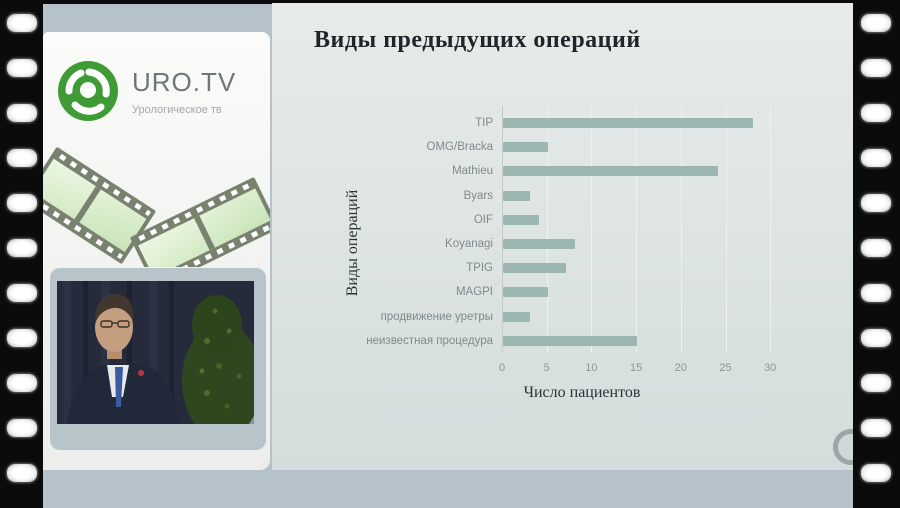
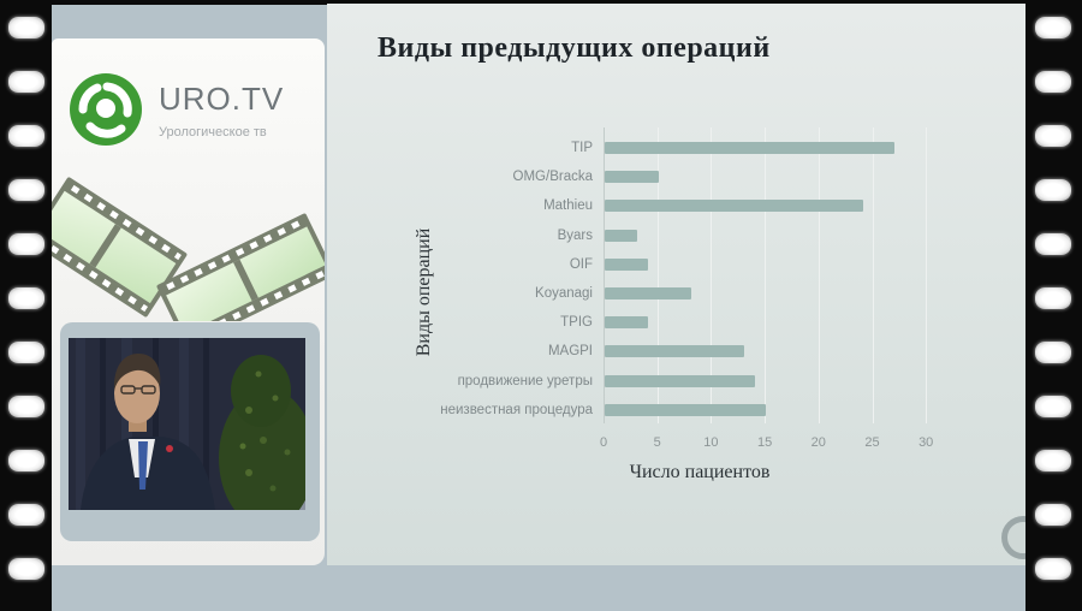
TIP: 28 -> 27
TPIG: 7 -> 4
MAGPI: 5 -> 13
продвижение уретры: 3 -> 14
